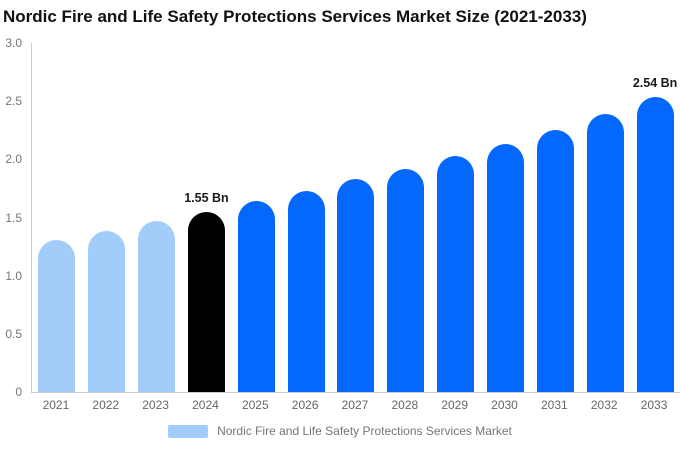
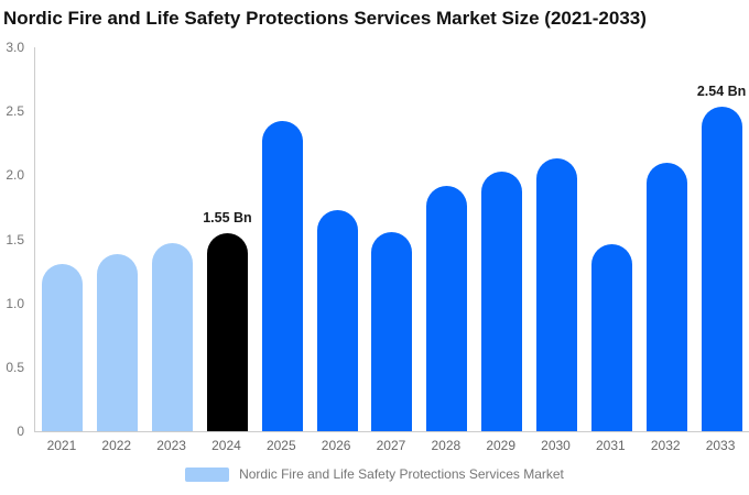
2025: 1.64 -> 2.42
2027: 1.83 -> 1.56
2031: 2.25 -> 1.46
2032: 2.39 -> 2.10
